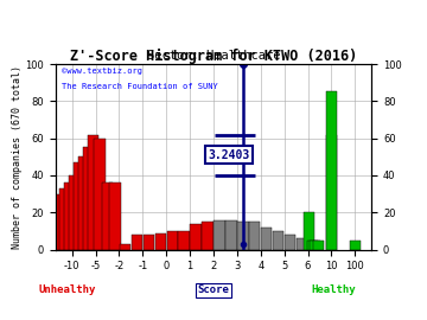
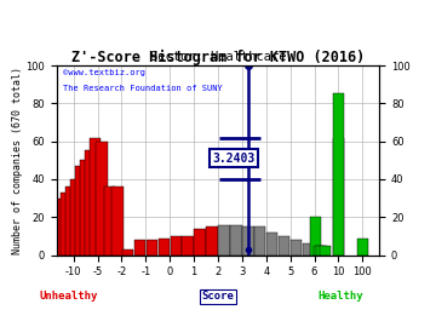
100: 5 -> 9
